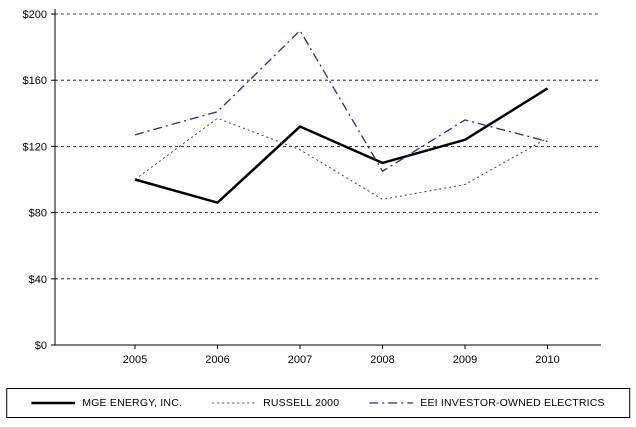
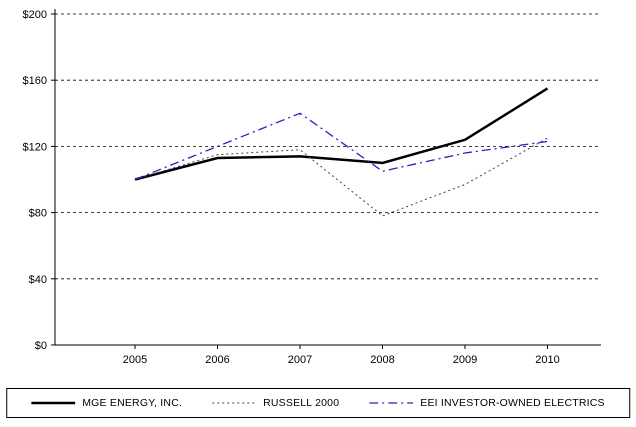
EEI INVESTOR-OWNED ELECTRICS/2005: $127 -> $100
MGE ENERGY, INC./2006: $86 -> $113
RUSSELL 2000/2006: $137 -> $115
EEI INVESTOR-OWNED ELECTRICS/2006: $141 -> $120
MGE ENERGY, INC./2007: $132 -> $114
EEI INVESTOR-OWNED ELECTRICS/2007: $190 -> $140
RUSSELL 2000/2008: $88 -> $78
EEI INVESTOR-OWNED ELECTRICS/2009: $136 -> $116
